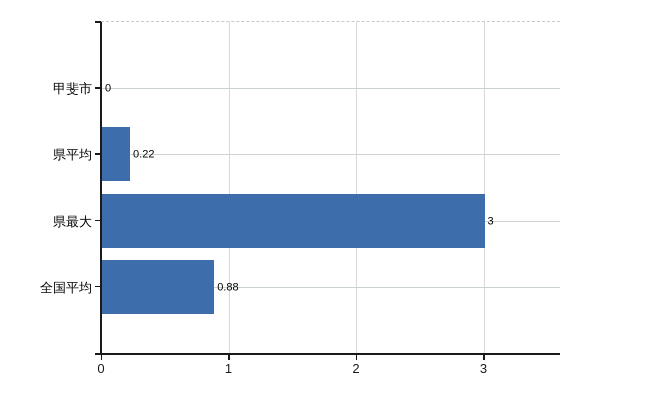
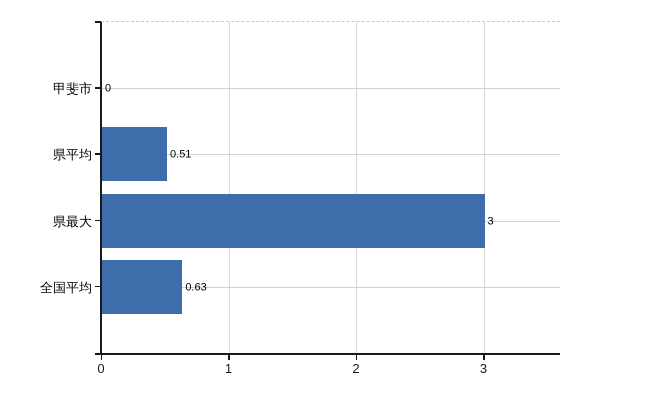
県平均: 0.22 -> 0.51
全国平均: 0.88 -> 0.63
